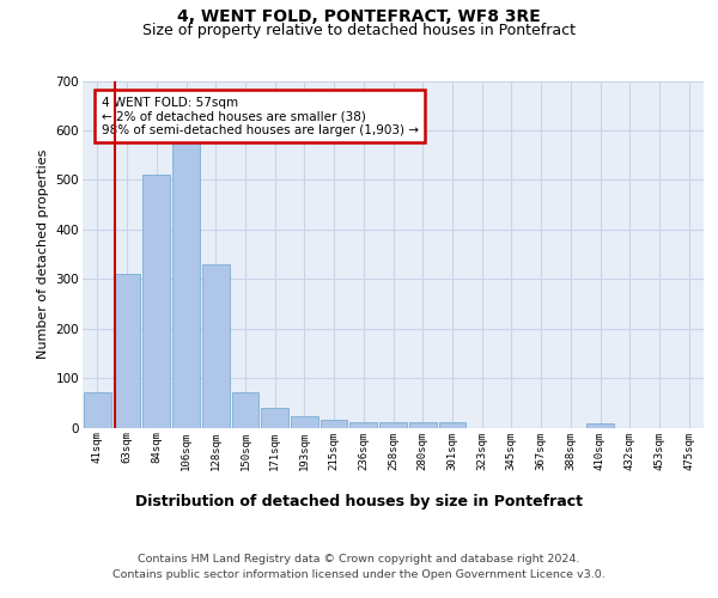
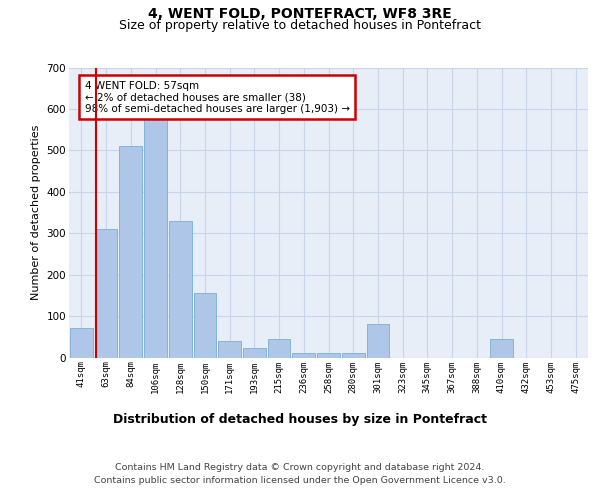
150sqm: 72 -> 155
215sqm: 15 -> 45
301sqm: 10 -> 80
410sqm: 8 -> 45
